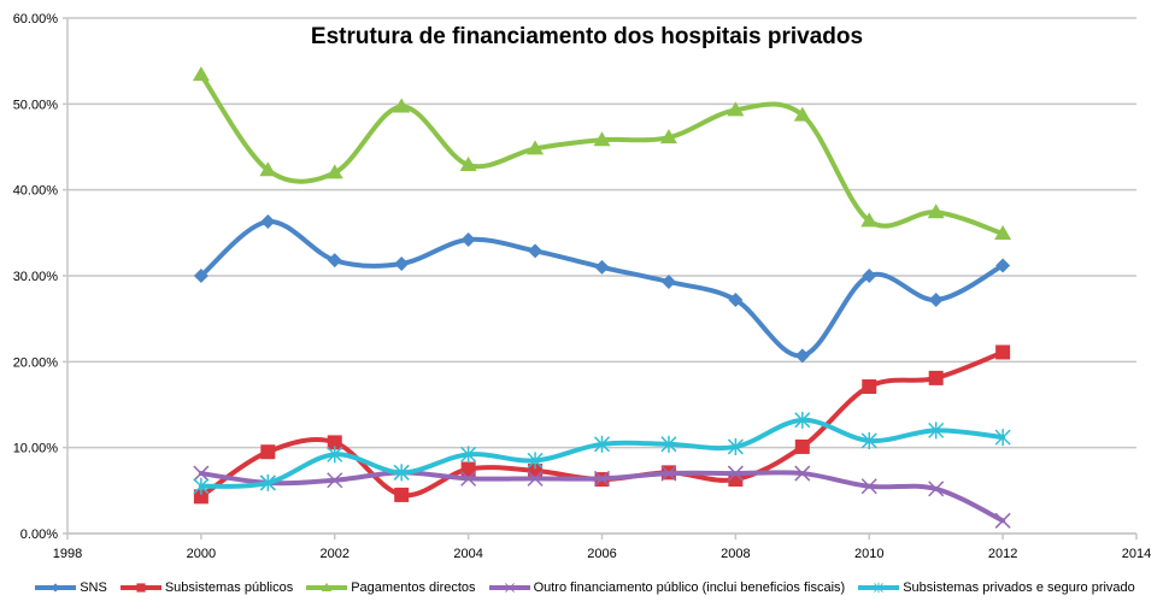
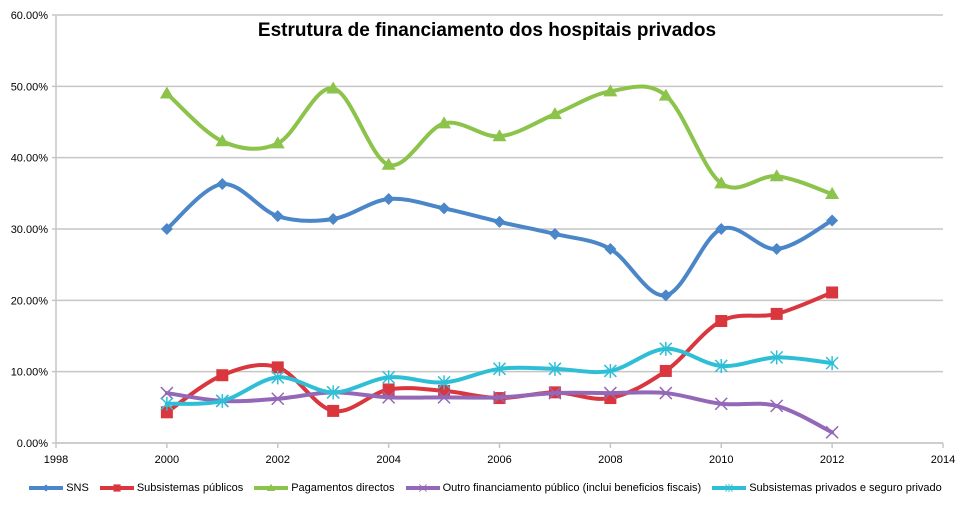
Pagamentos directos/2000: 53% -> 49%
Pagamentos directos/2004: 43% -> 39%
Pagamentos directos/2006: 46% -> 43%
